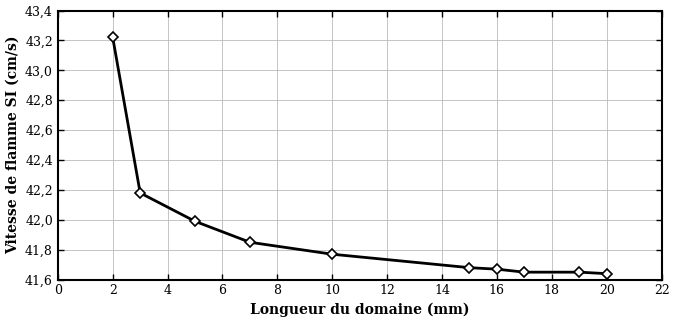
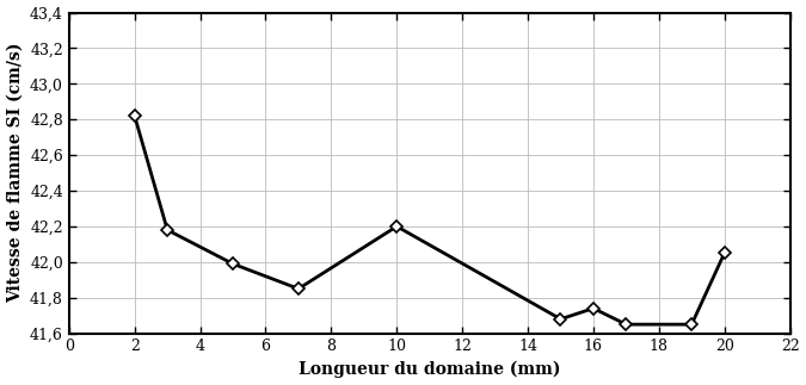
2: 43,22 -> 42,82
10: 41,77 -> 42,20
16: 41,67 -> 41,74
20: 41,64 -> 42,05
